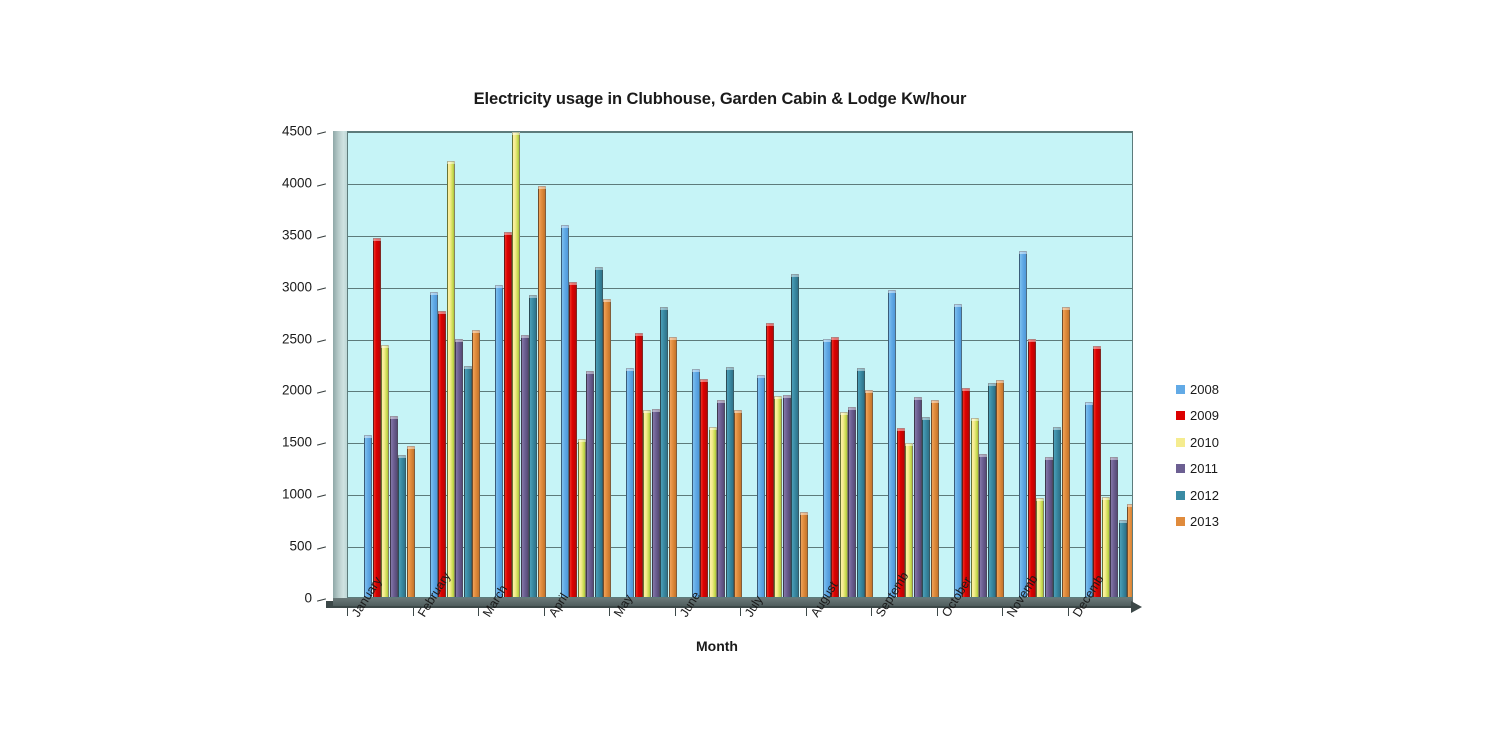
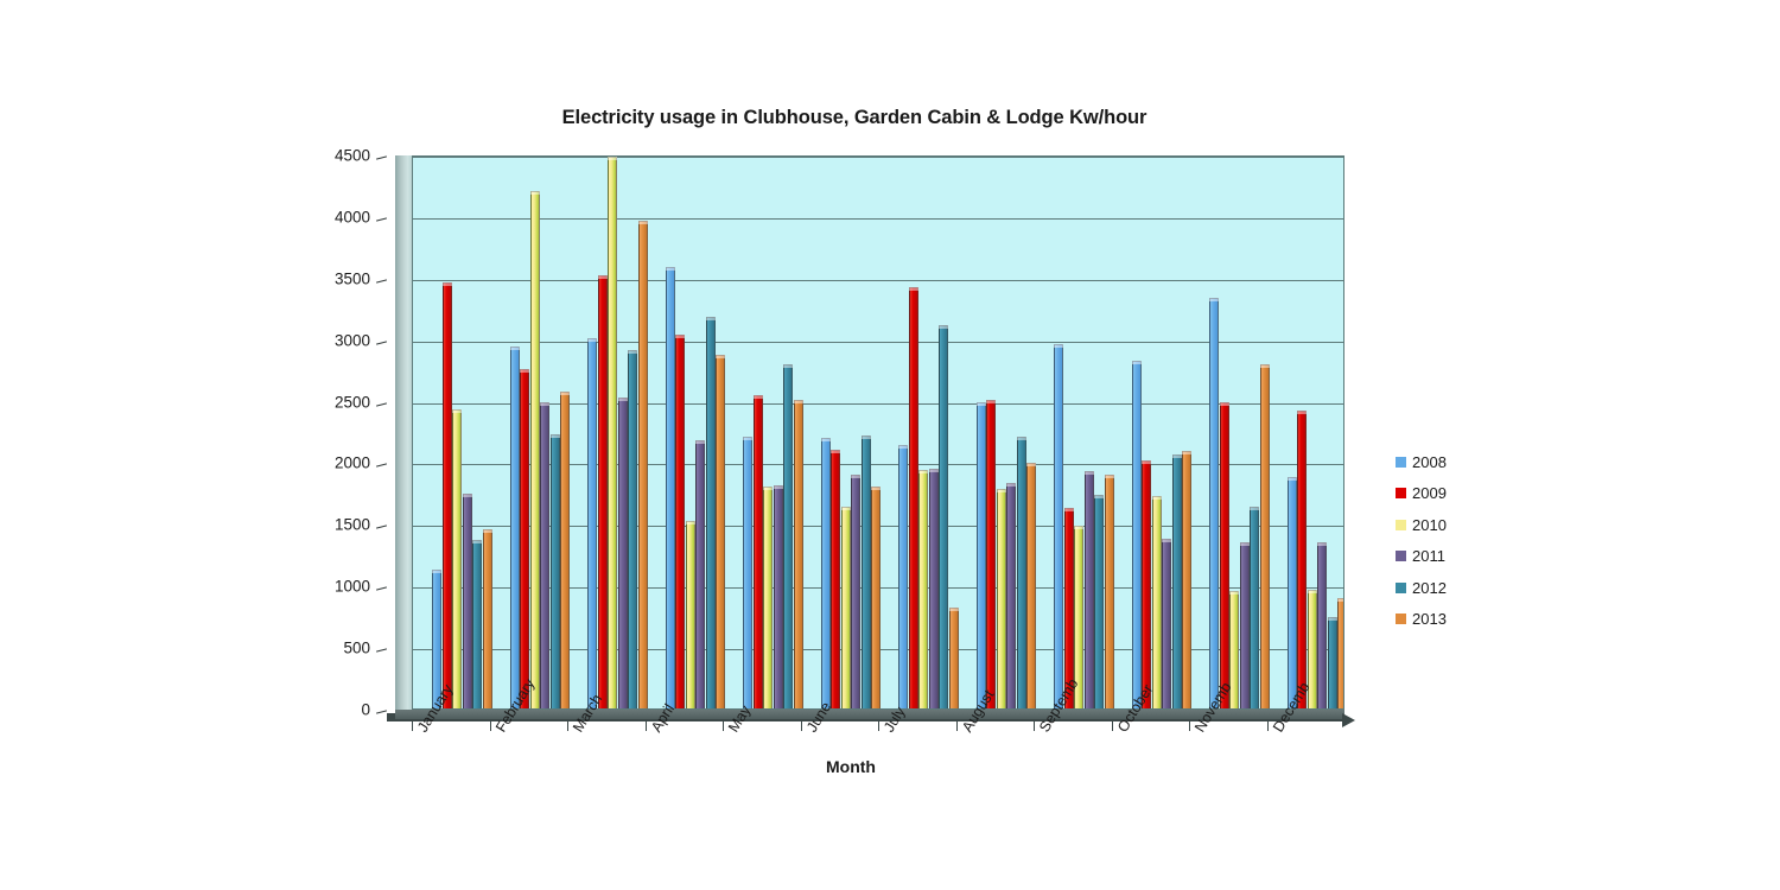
2008/January: 1580 -> 1150
2009/July: 2660 -> 3440
